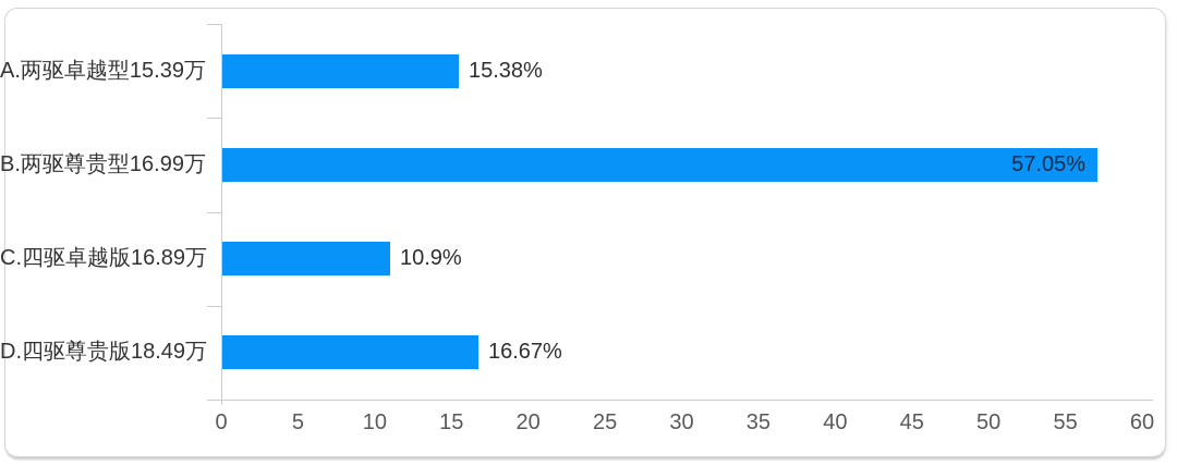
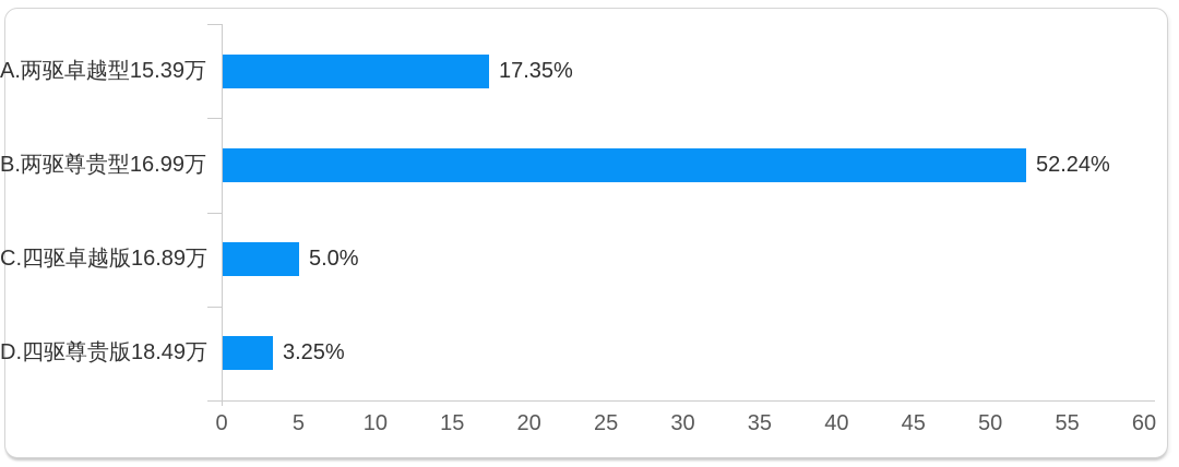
A.两驱卓越型15.39万: 15.38% -> 17.35%
B.两驱尊贵型16.99万: 57.05% -> 52.24%
C.四驱卓越版16.89万: 10.9% -> 5.0%
D.四驱尊贵版18.49万: 16.67% -> 3.25%
